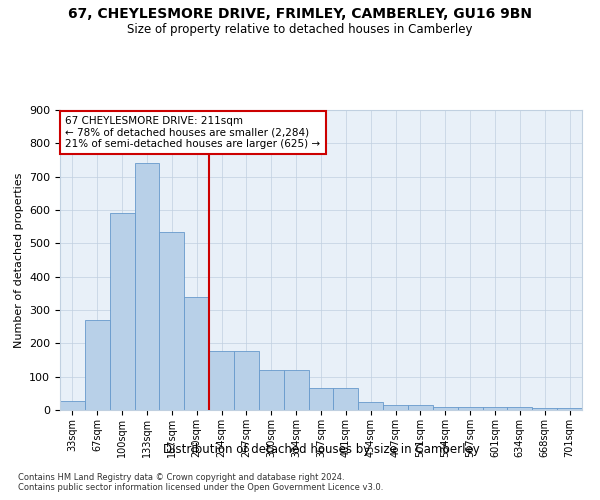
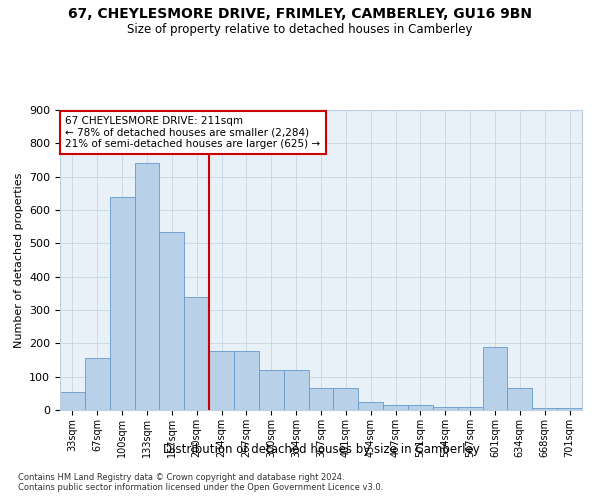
33sqm: 27 -> 55
67sqm: 270 -> 155
100sqm: 590 -> 640
601sqm: 8 -> 190
634sqm: 8 -> 65
